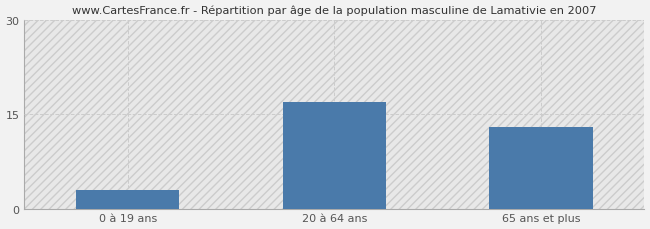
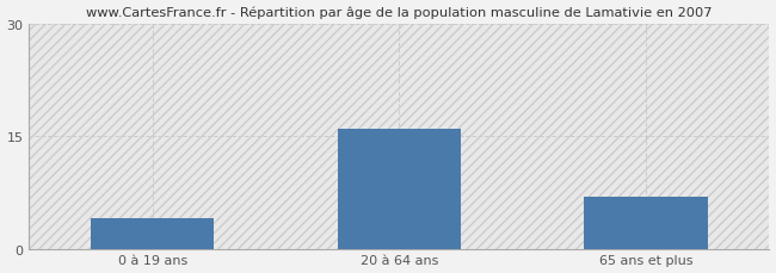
0 à 19 ans: 3 -> 4
20 à 64 ans: 17 -> 16
65 ans et plus: 13 -> 7
